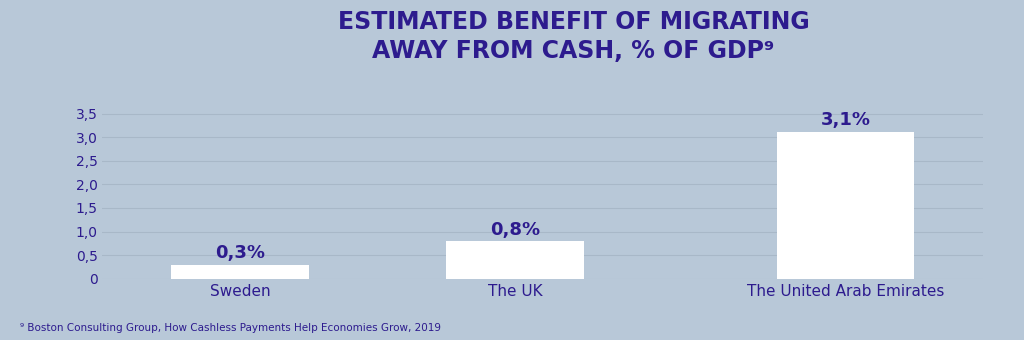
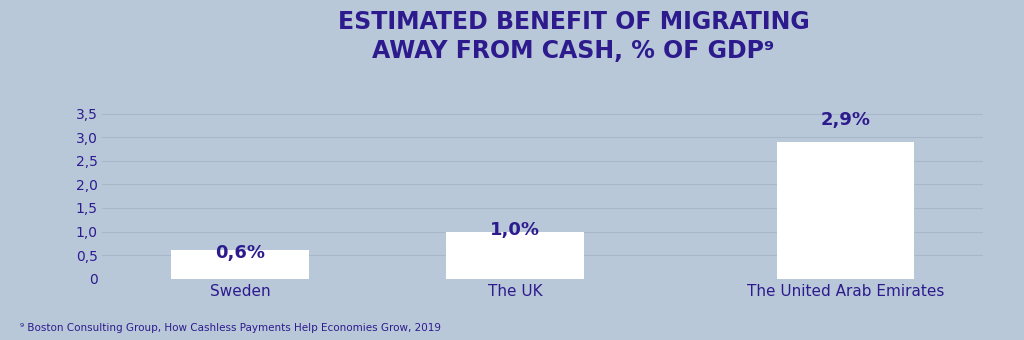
Sweden: 0,3% -> 0,6%
The UK: 0,8% -> 1,0%
The United Arab Emirates: 3,1% -> 2,9%
